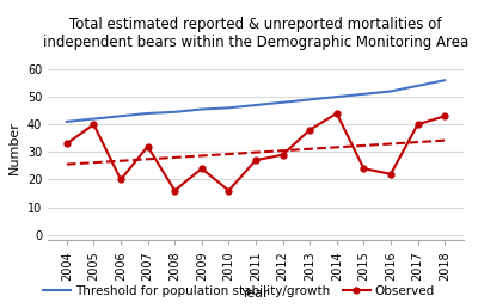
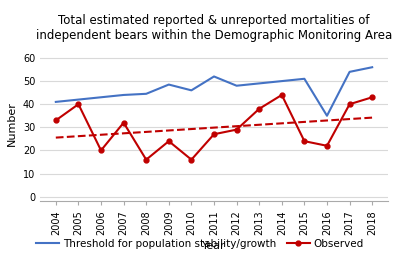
Threshold for population stability/growth/2009: 45.5 -> 48.5
Threshold for population stability/growth/2011: 47.0 -> 52.0
Threshold for population stability/growth/2016: 52.0 -> 35.0
